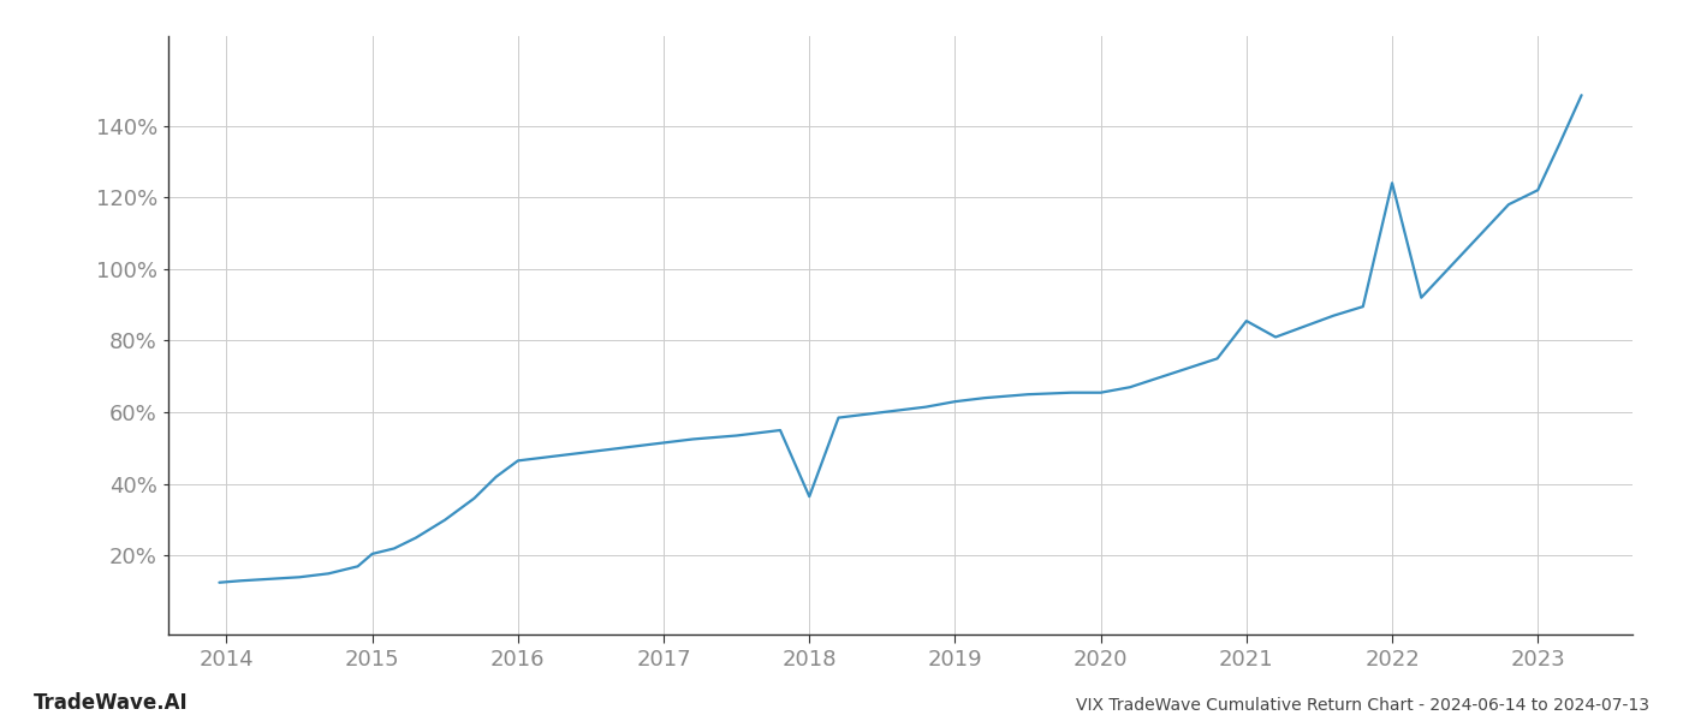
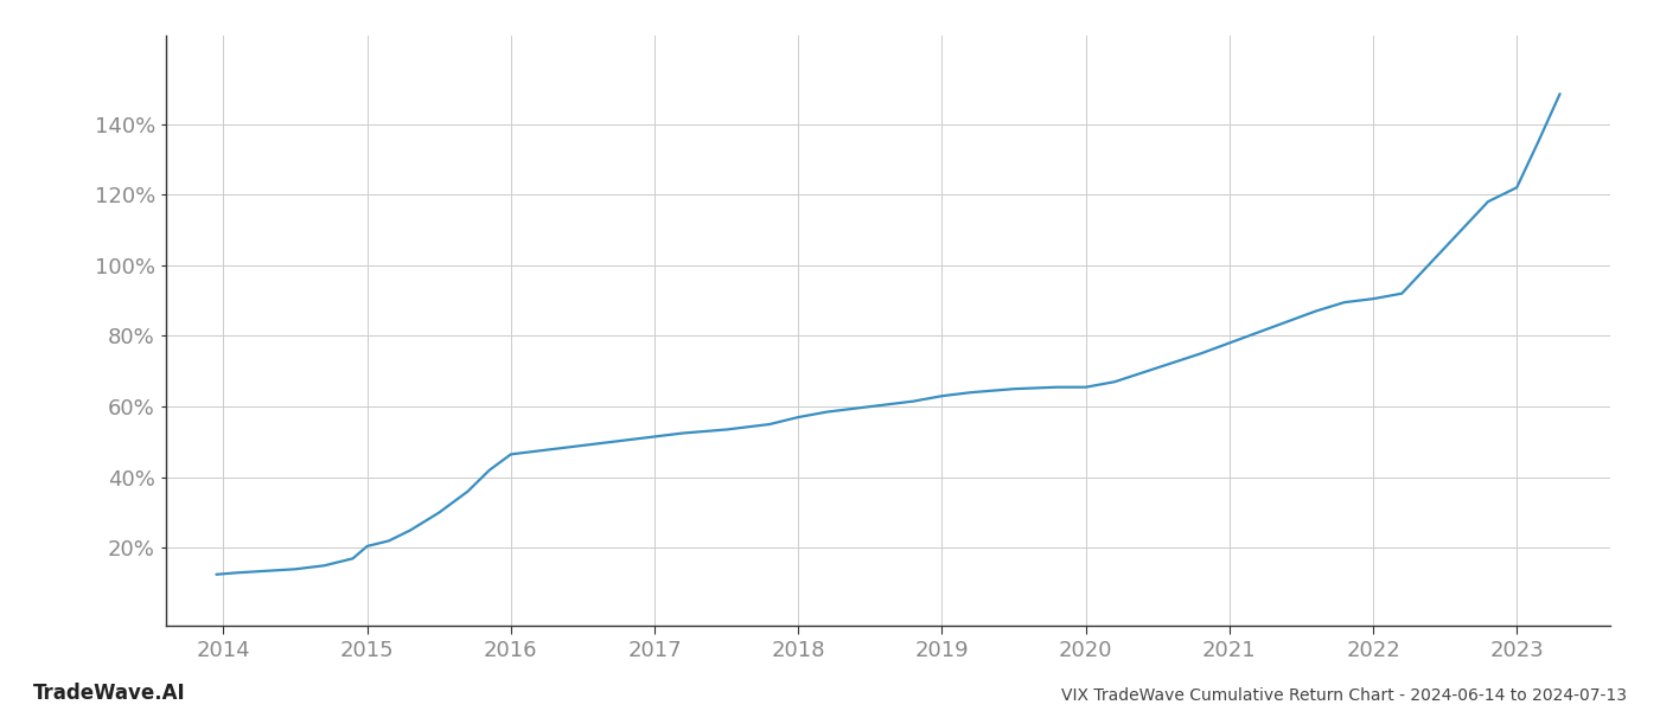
2018: 36.5% -> 57.0%
2021: 85.5% -> 78.0%
2022: 124.0% -> 90.5%
